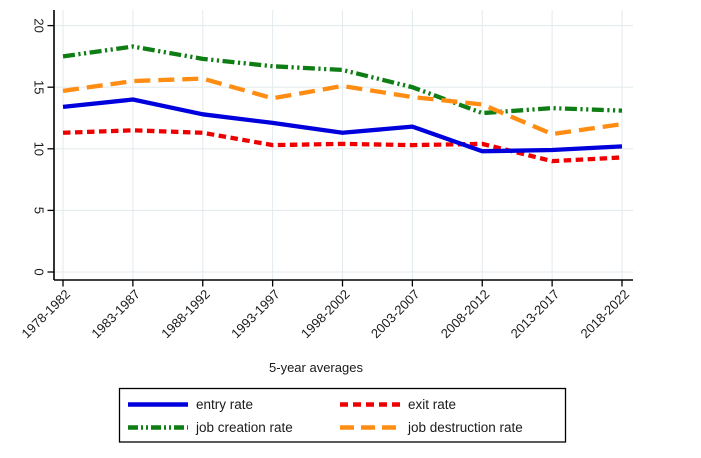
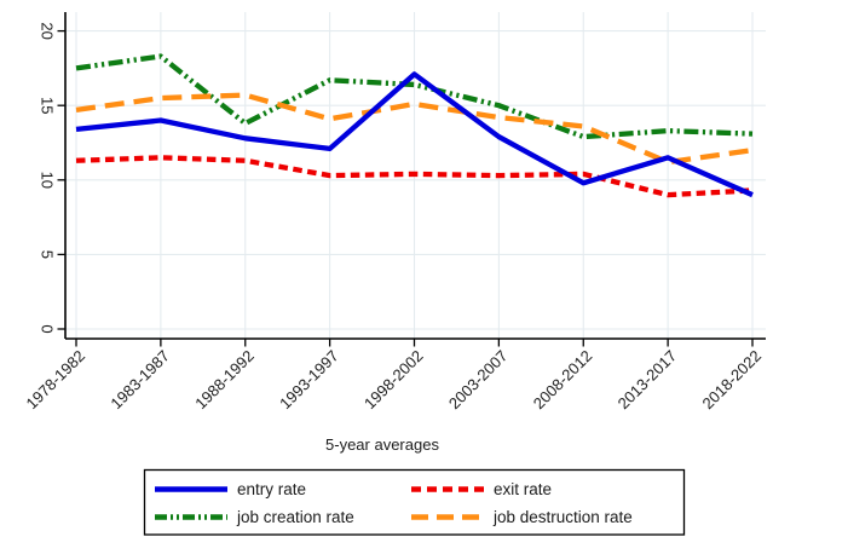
job creation rate/1988-1992: 17.3 -> 13.8
entry rate/1998-2002: 11.3 -> 17.1
entry rate/2003-2007: 11.8 -> 12.9
entry rate/2013-2017: 9.9 -> 11.5
entry rate/2018-2022: 10.2 -> 9.0
